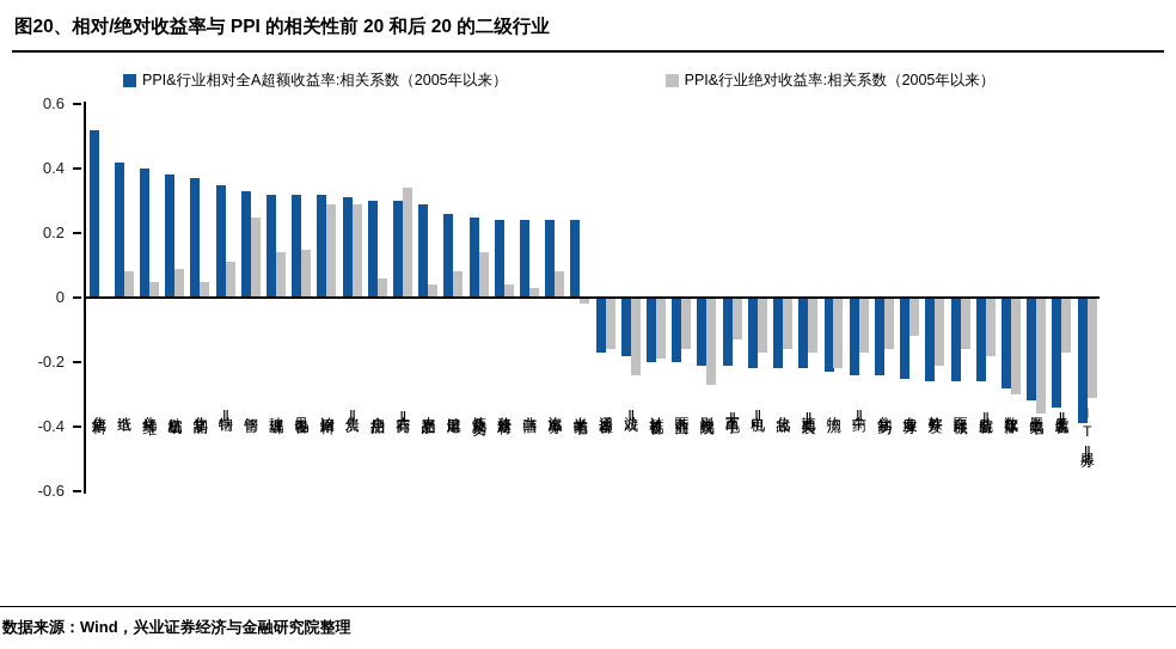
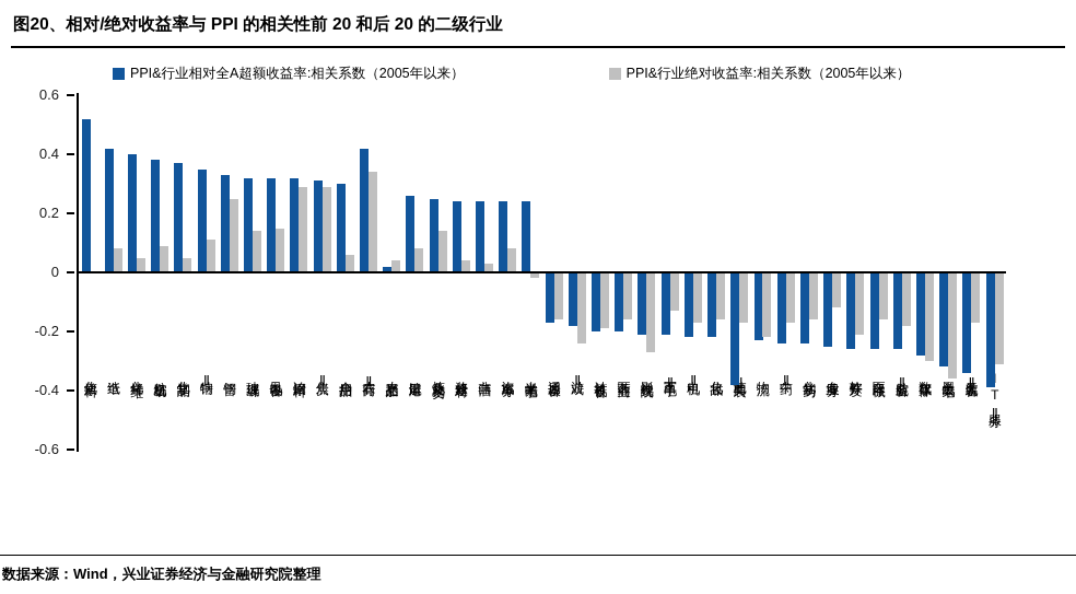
PPI&行业相对全A超额收益率:相关系数（2005年以来）/农商行Ⅱ: 0.30 -> 0.42
PPI&行业相对全A超额收益率:相关系数（2005年以来）/农产品加工: 0.29 -> 0.02
PPI&行业相对全A超额收益率:相关系数（2005年以来）/地面兵装Ⅱ: -0.22 -> -0.38
